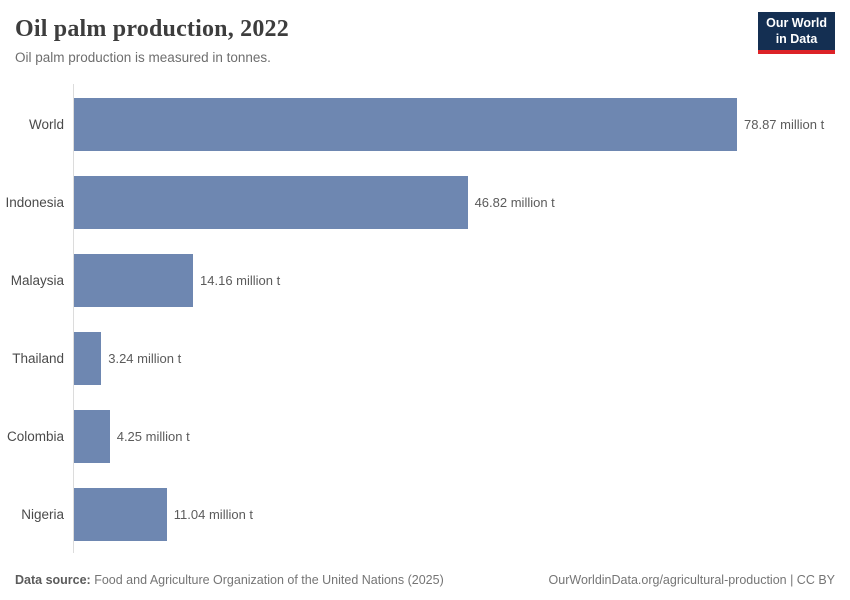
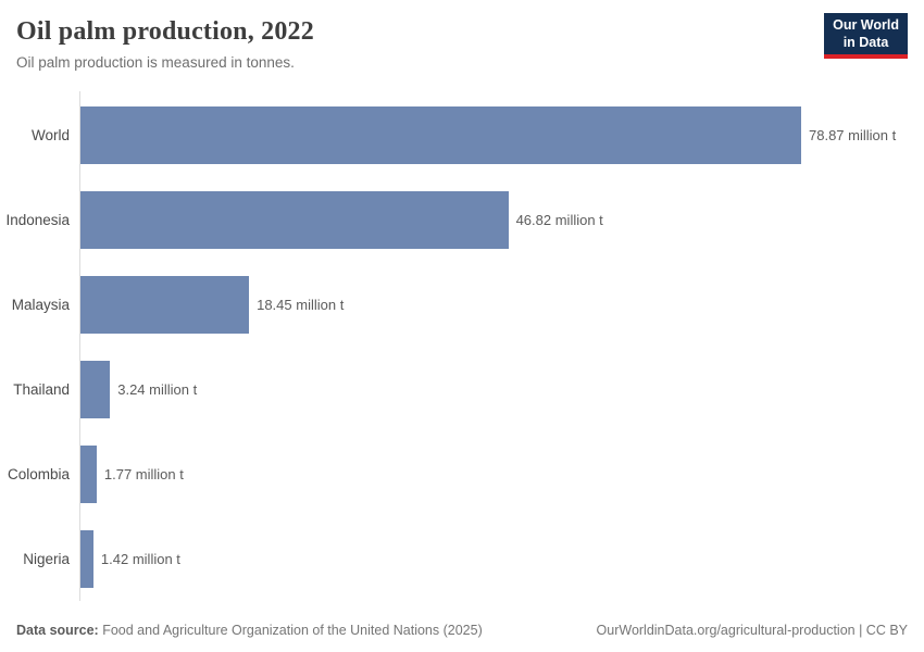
Malaysia: 14.16 -> 18.45
Colombia: 4.25 -> 1.77
Nigeria: 11.04 -> 1.42
